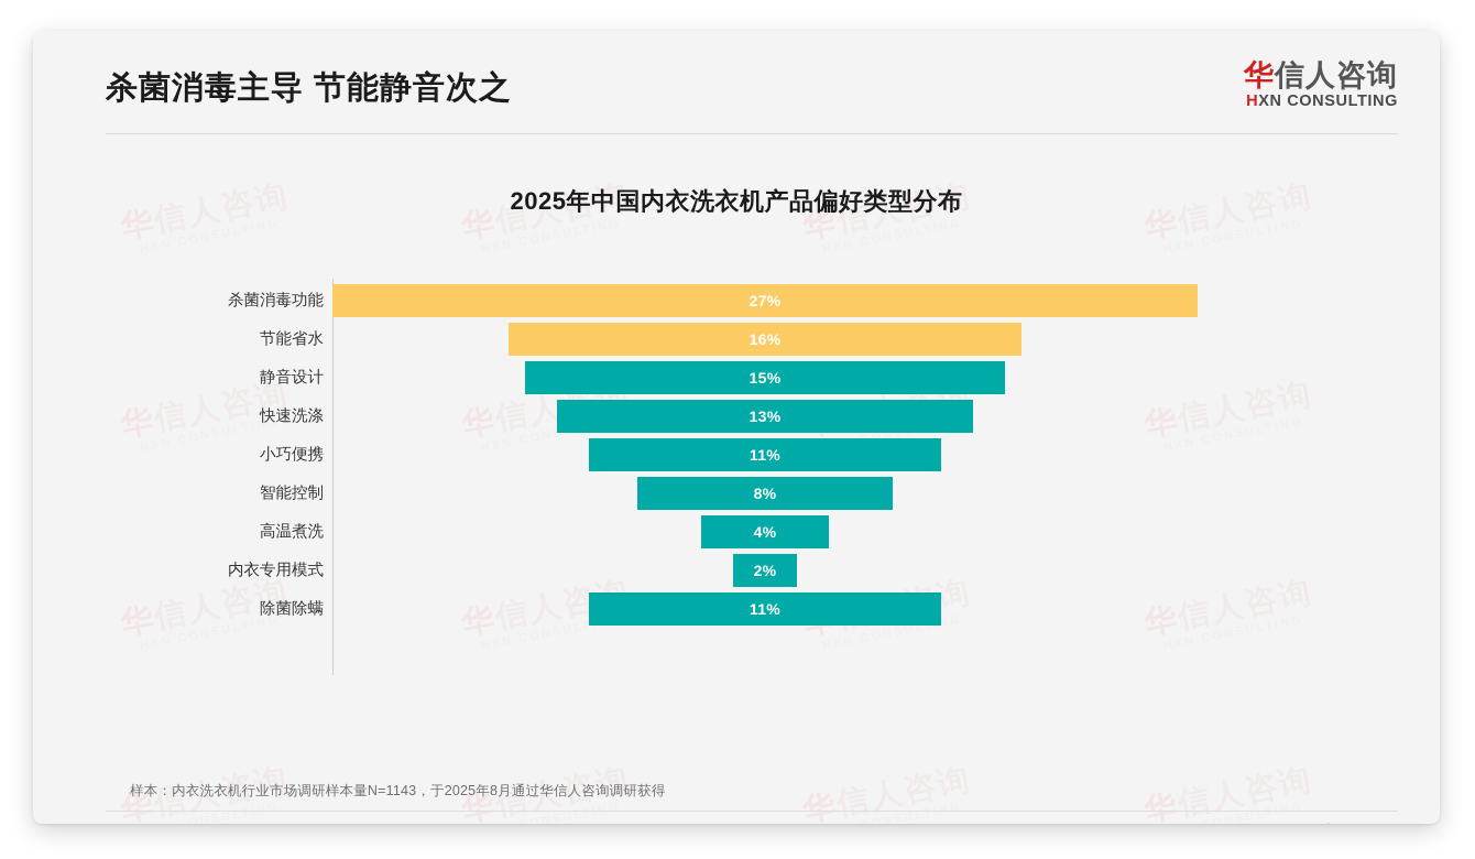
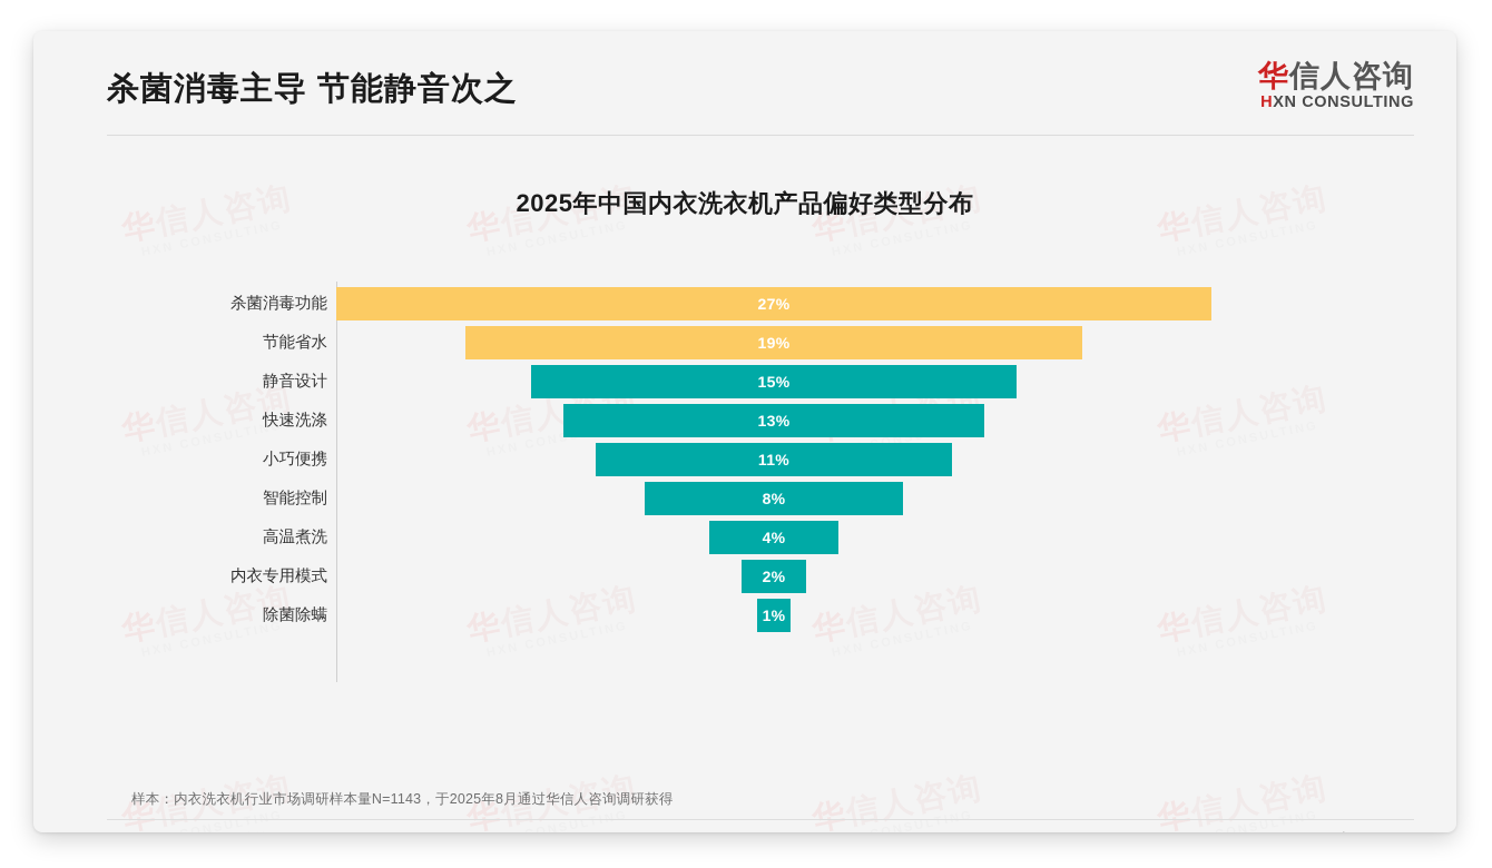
节能省水: 16% -> 19%
除菌除螨: 11% -> 1%
